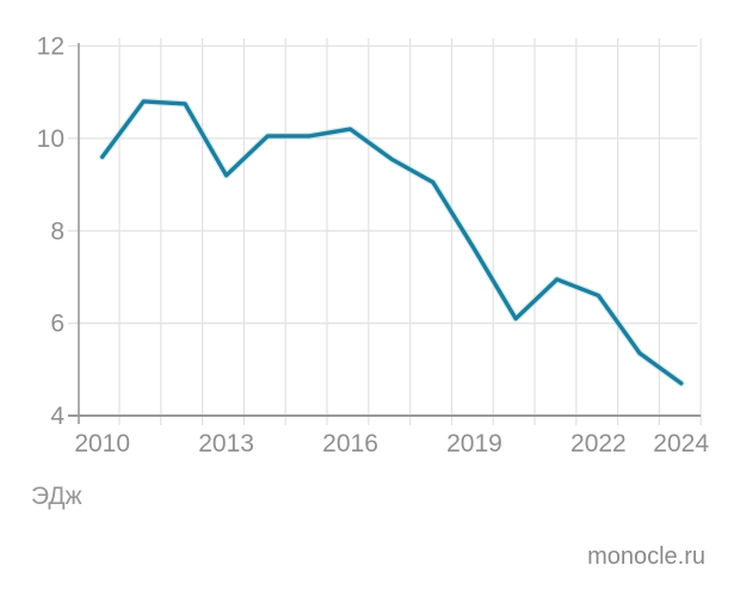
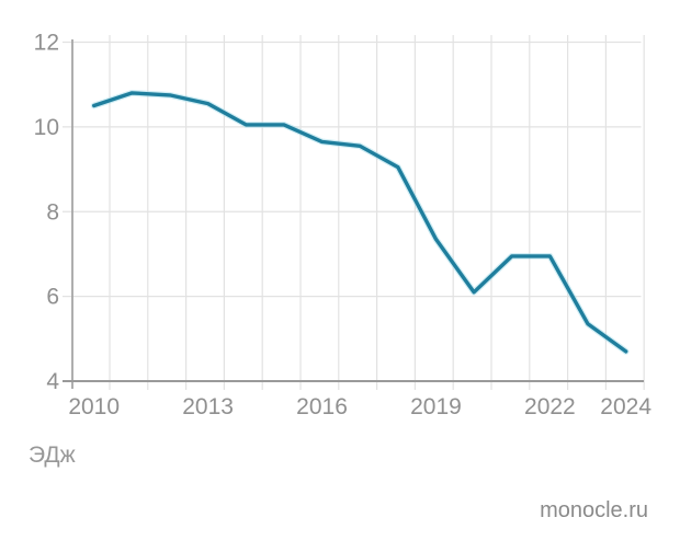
2010: 9.6 -> 10.5
2013: 9.2 -> 10.6
2016: 10.2 -> 9.7
2019: 7.6 -> 7.3
2022: 6.6 -> 7.0
